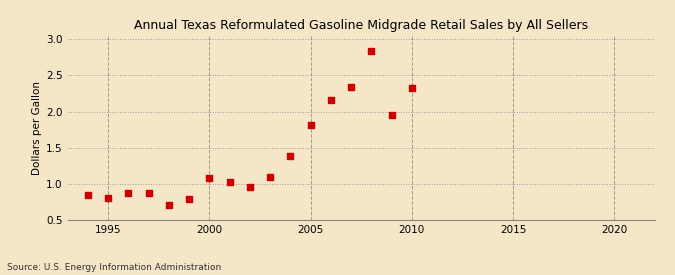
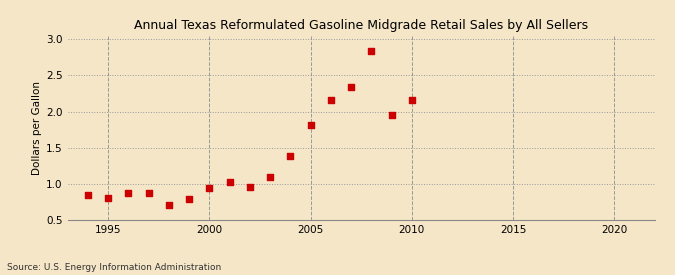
2000: 1.08 -> 0.94
2010: 2.33 -> 2.16
